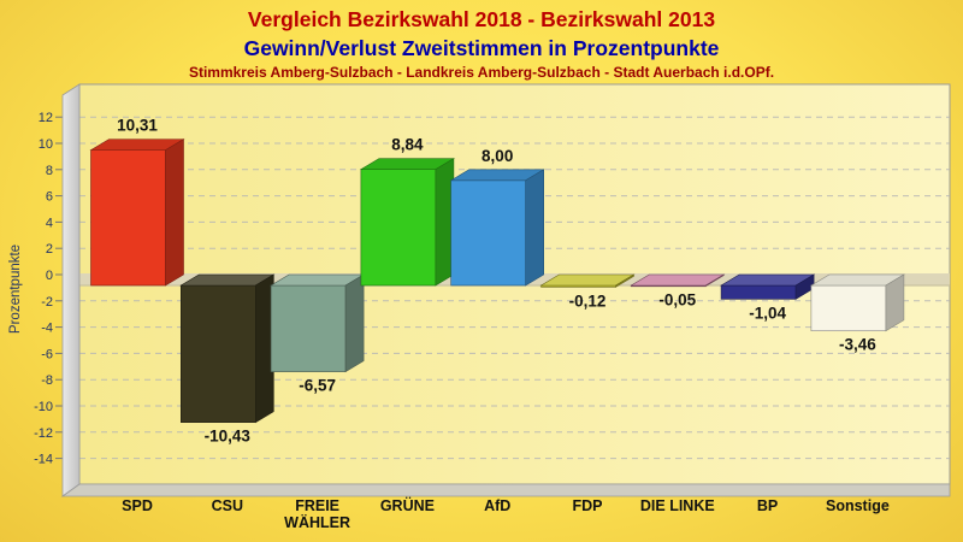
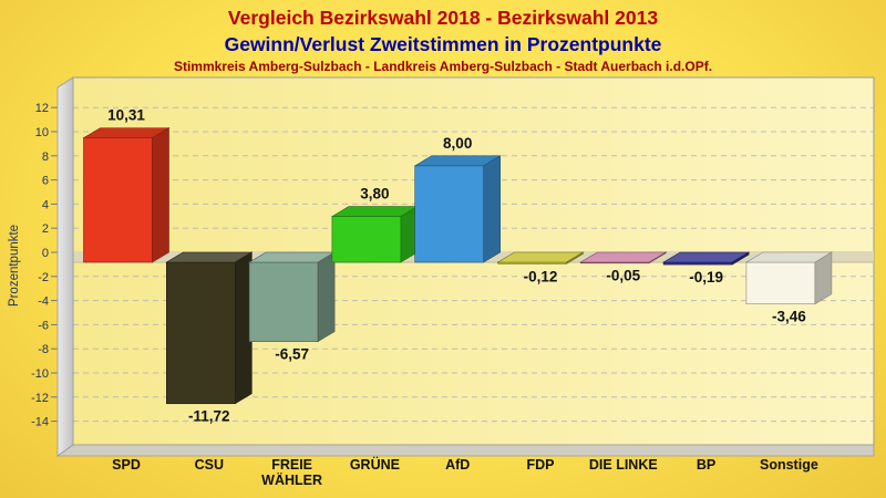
CSU: -10,43 -> -11,72
GRÜNE: 8,84 -> 3,80
BP: -1,04 -> -0,19
